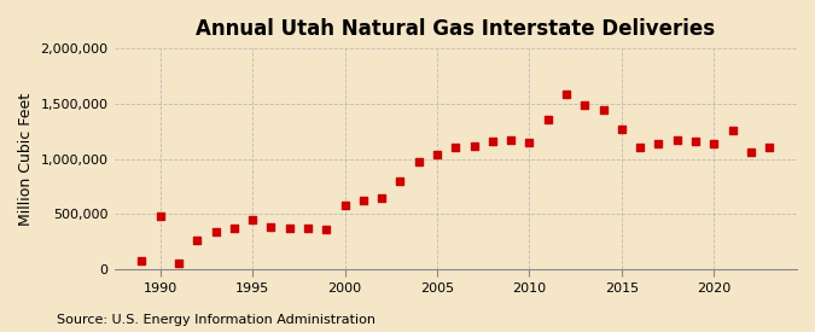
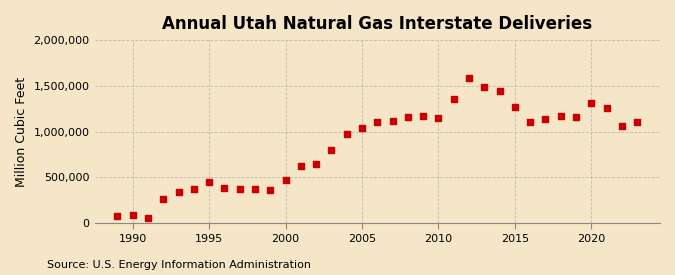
1990: 480,000 -> 90,000
2000: 580,000 -> 470,000
2020: 1,140,000 -> 1,310,000
